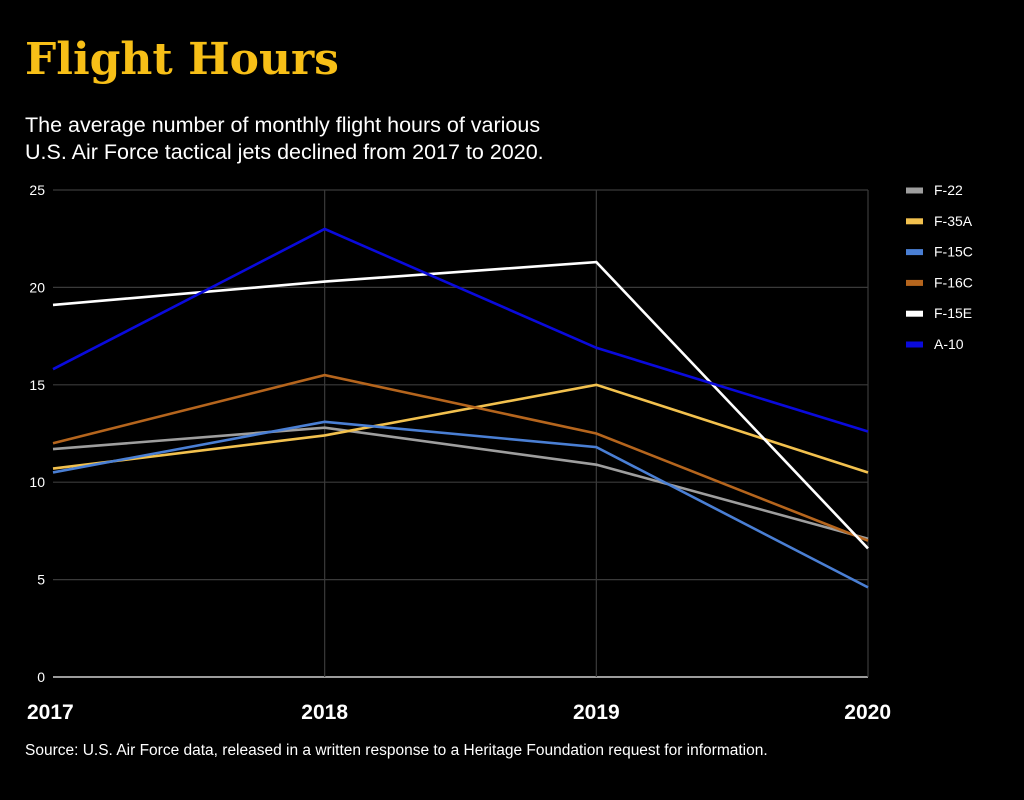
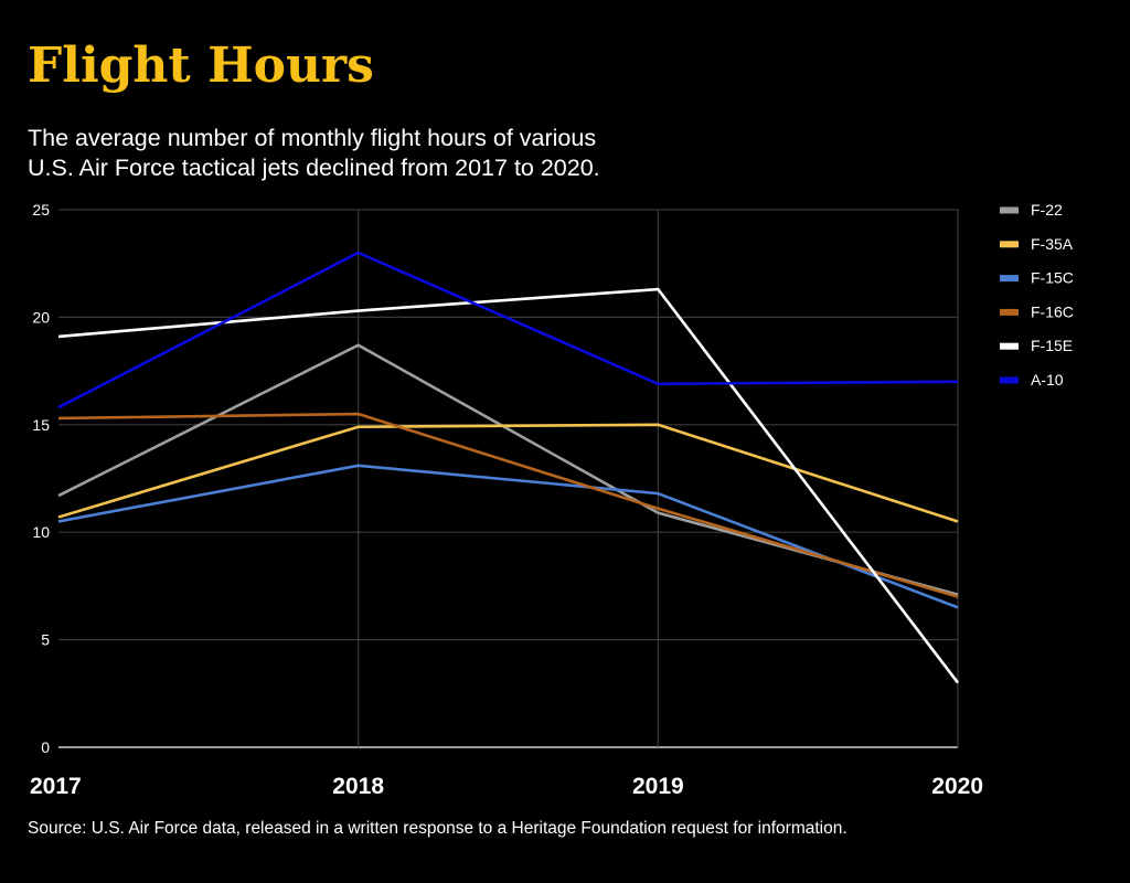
F-16C/2017: 12.0 -> 15.3
F-22/2018: 12.8 -> 18.7
F-35A/2018: 12.4 -> 14.9
F-16C/2019: 12.5 -> 11.1
F-15C/2020: 4.6 -> 6.5
F-15E/2020: 6.6 -> 3.0
A-10/2020: 12.6 -> 17.0
